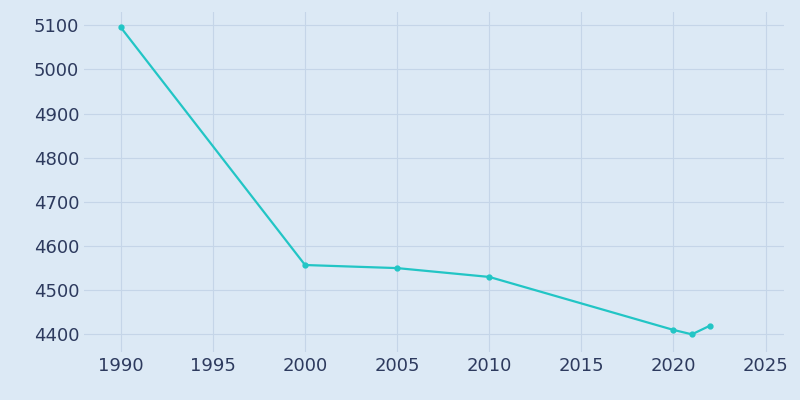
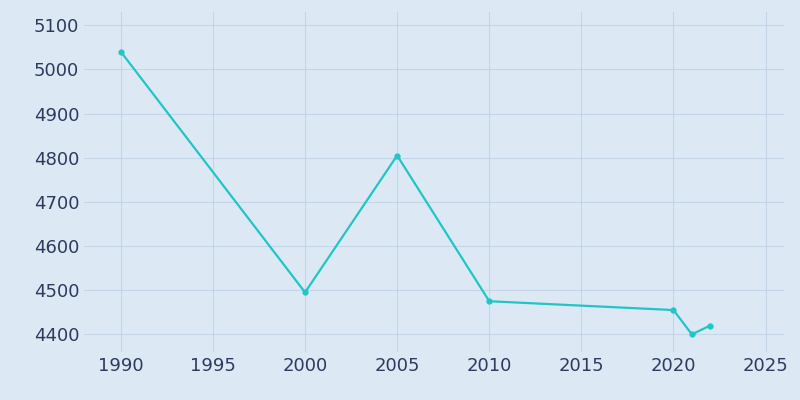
1990: 5095 -> 5040
2000: 4557 -> 4495
2005: 4550 -> 4805
2010: 4530 -> 4475
2020: 4410 -> 4455
